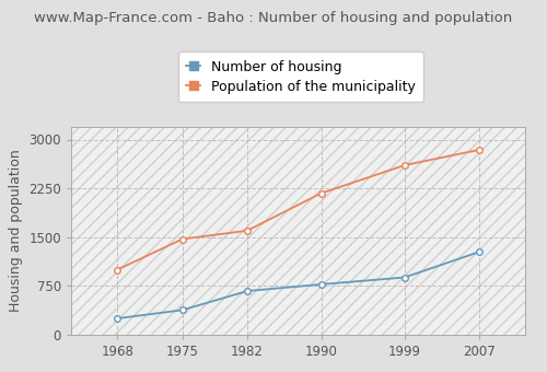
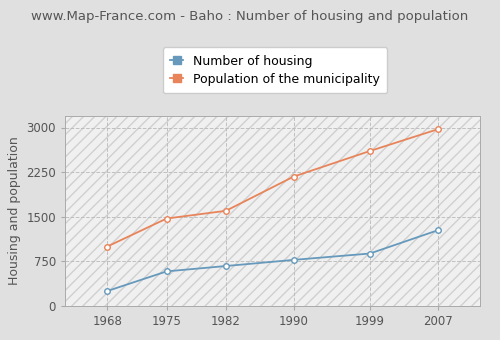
Number of housing/1975: 380 -> 580
Population of the municipality/2007: 2840 -> 2970
